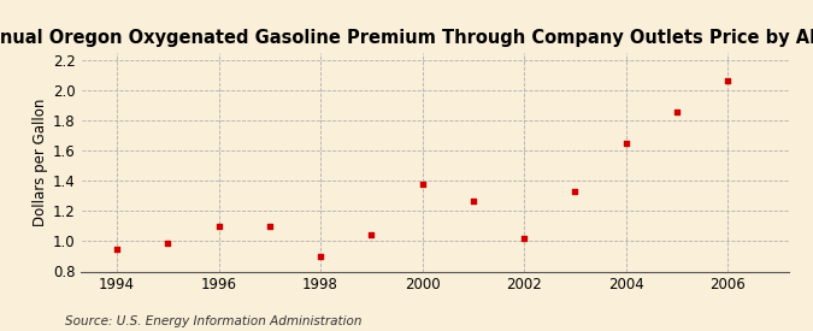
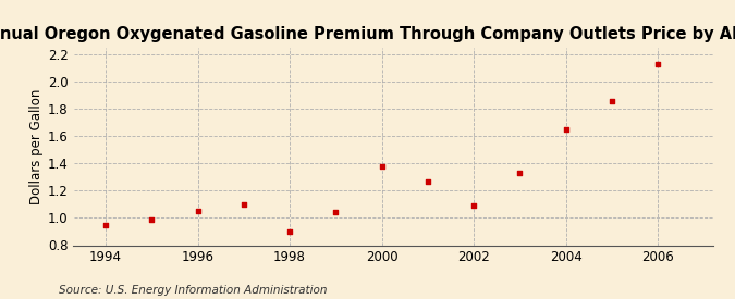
1996: 1.10 -> 1.05
2002: 1.02 -> 1.09
2006: 2.07 -> 2.13
